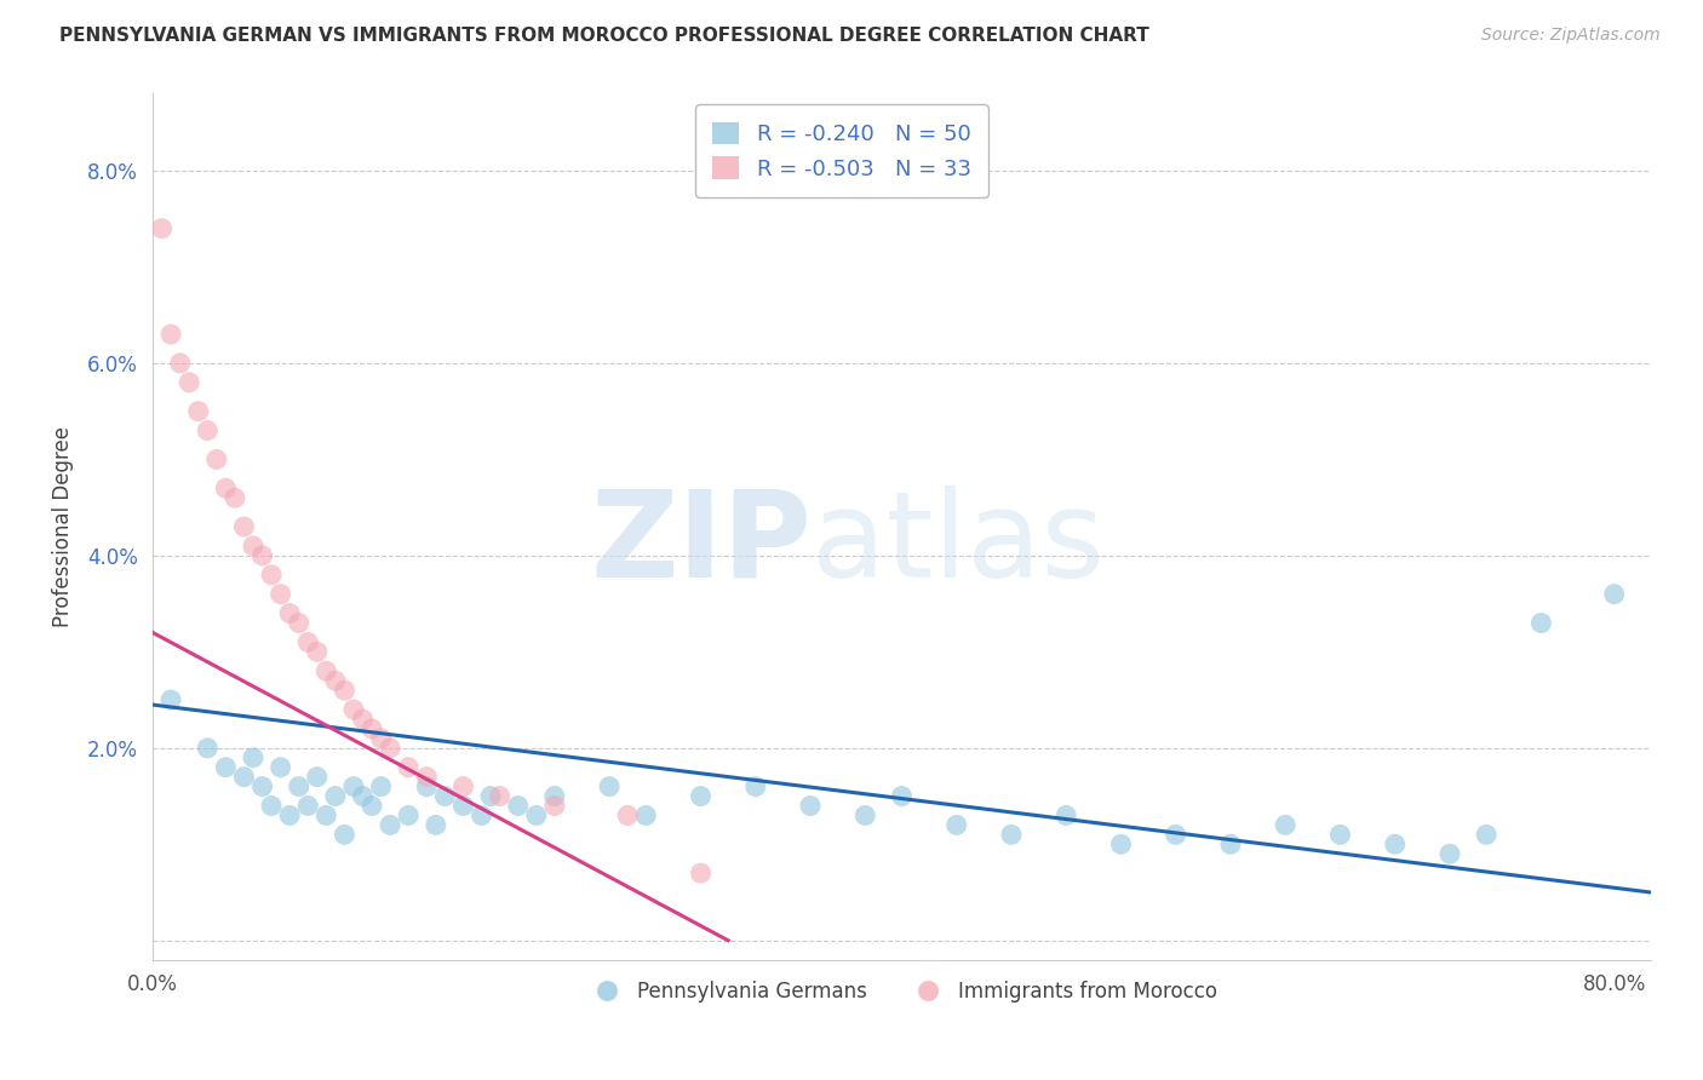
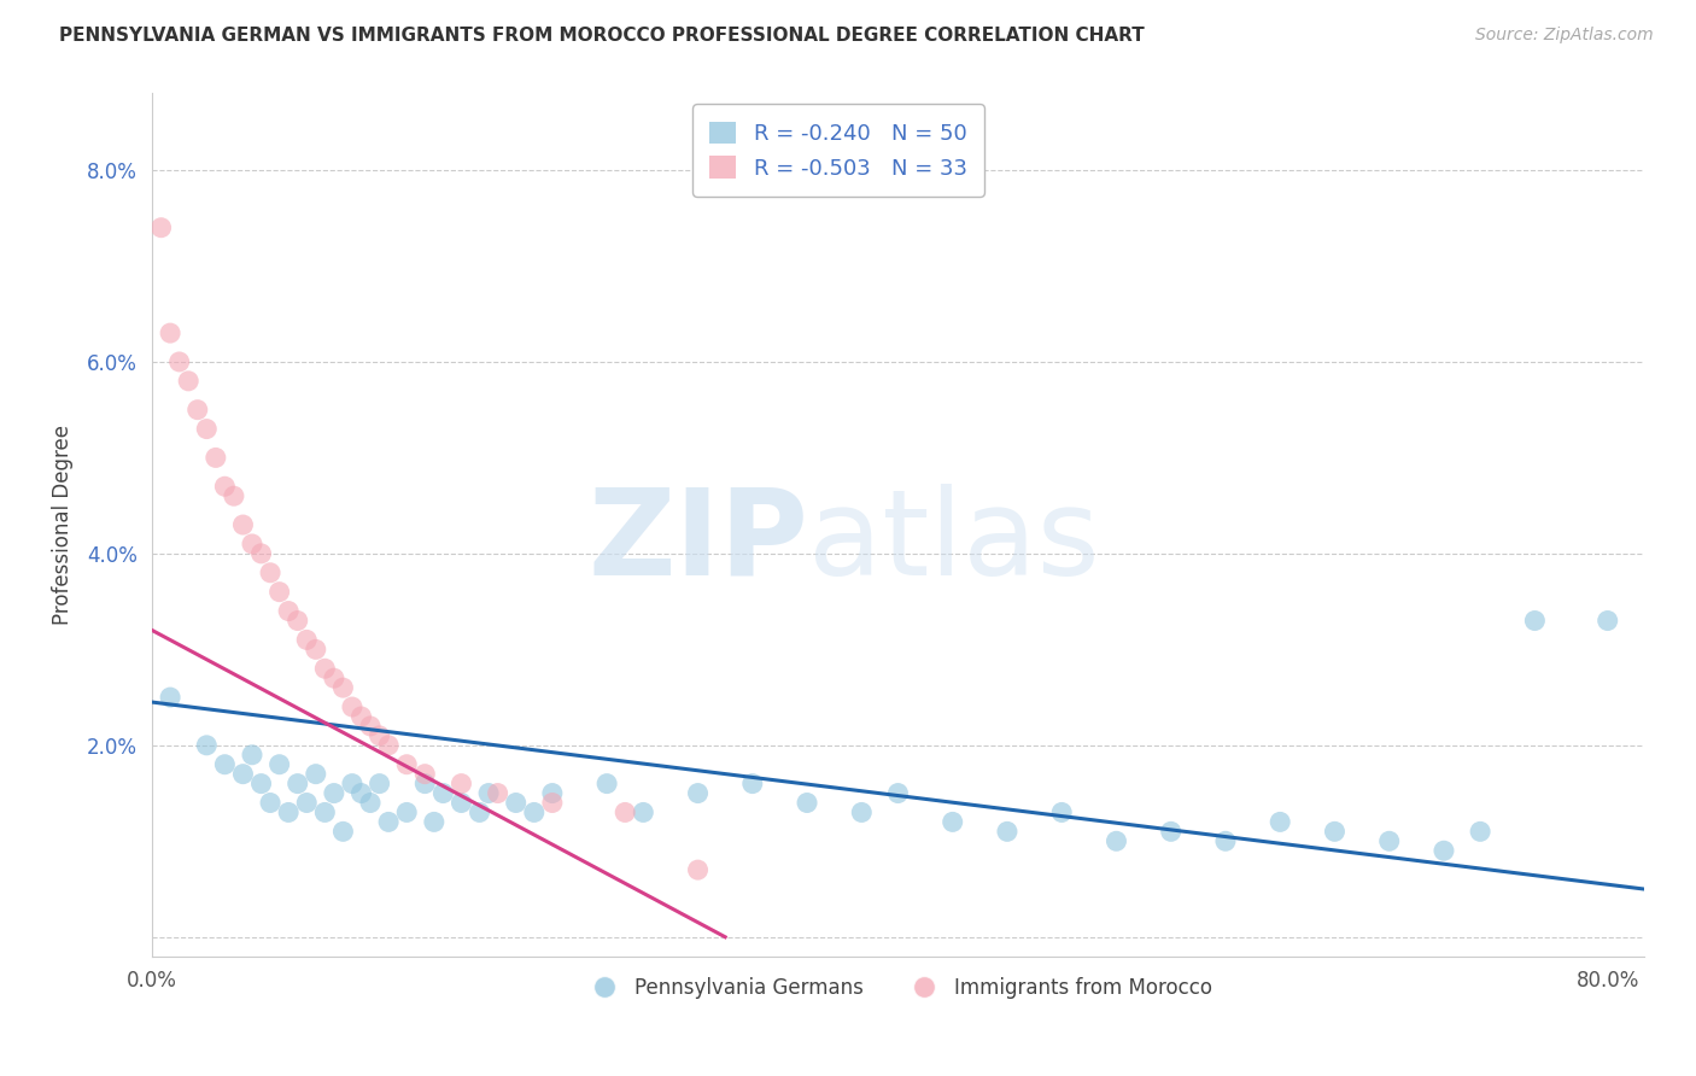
Pennsylvania Germans/80.0%: 3.6% -> 3.3%
